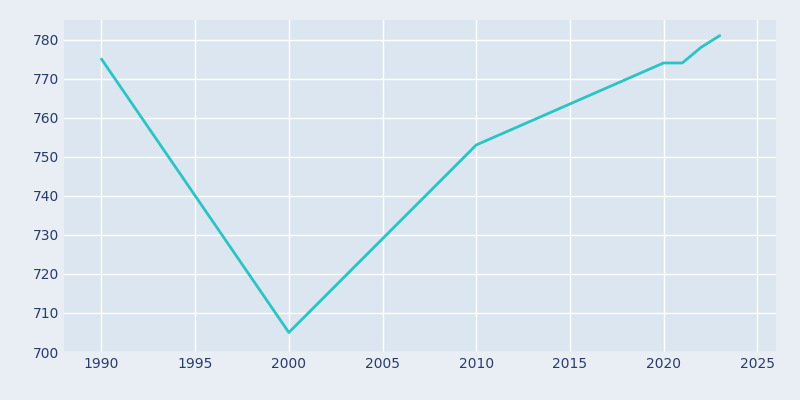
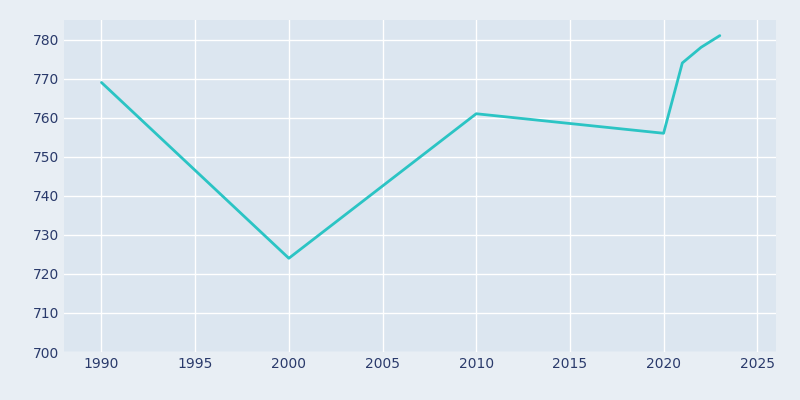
1990: 775 -> 769
2000: 705 -> 724
2010: 753 -> 761
2020: 774 -> 756
